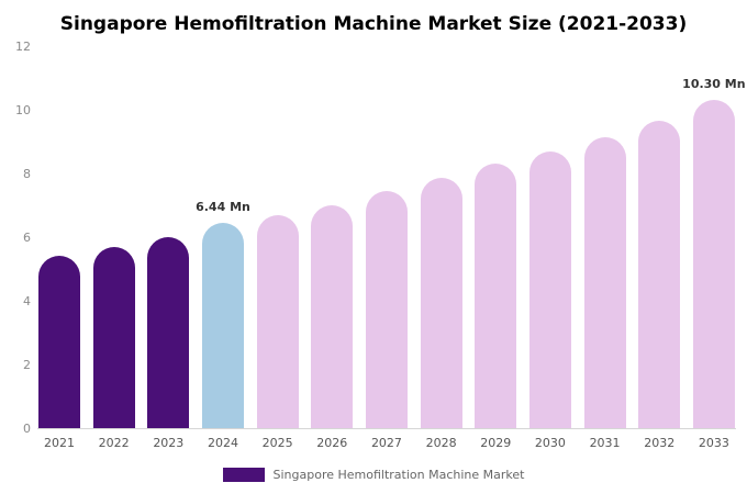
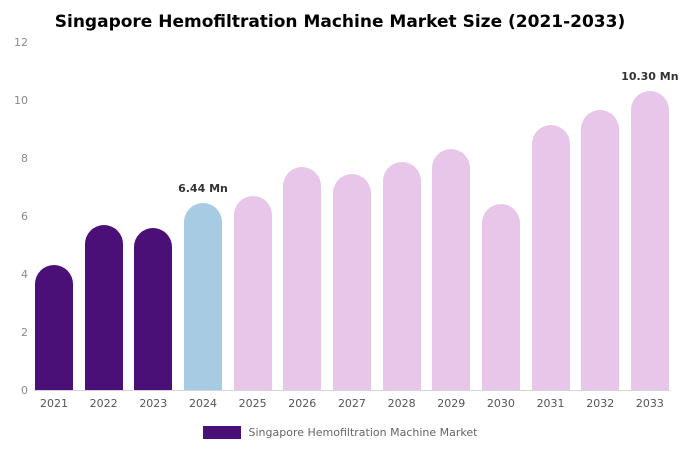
2021: 5.4 -> 4.3
2023: 6.0 -> 5.6
2026: 7.0 -> 7.7
2030: 8.7 -> 6.4
